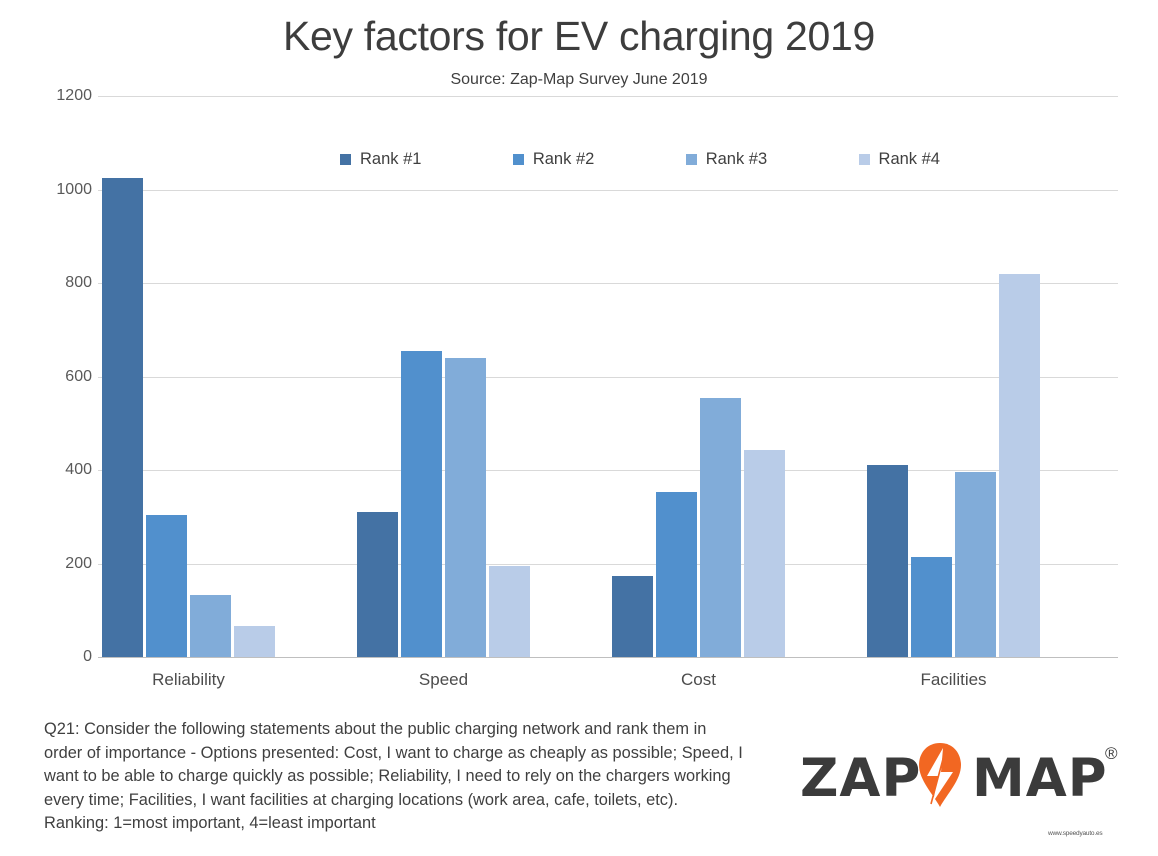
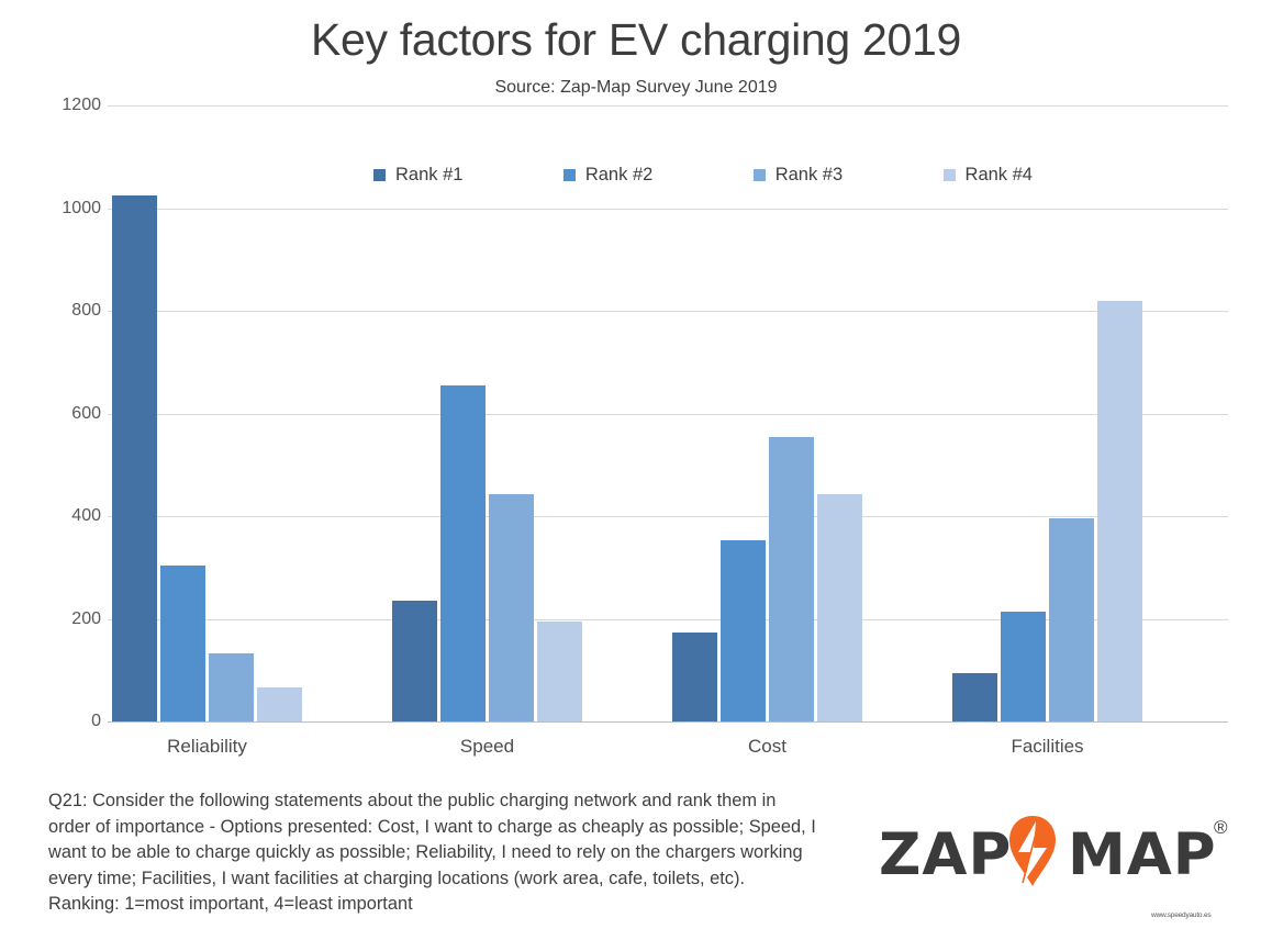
Rank #1/Speed: 310 -> 240
Rank #3/Speed: 640 -> 440
Rank #1/Facilities: 410 -> 100
